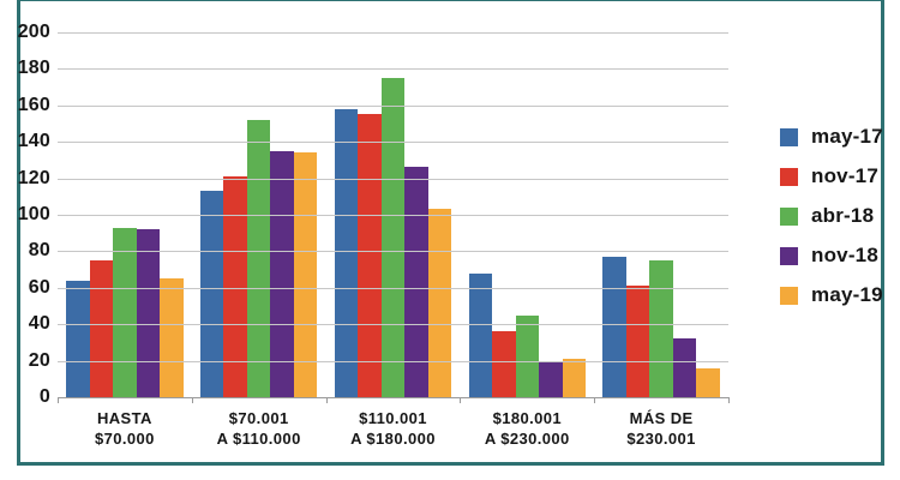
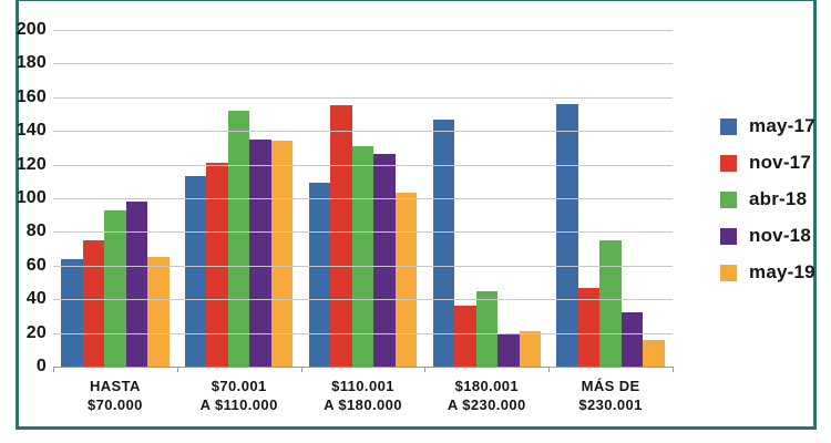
nov-18/HASTA $70.000: 92 -> 98
may-17/$110.001 A $180.000: 158 -> 109
abr-18/$110.001 A $180.000: 175 -> 131
may-17/$180.001 A $230.000: 68 -> 147
may-17/MÁS DE $230.001: 77 -> 156
nov-17/MÁS DE $230.001: 61 -> 47
